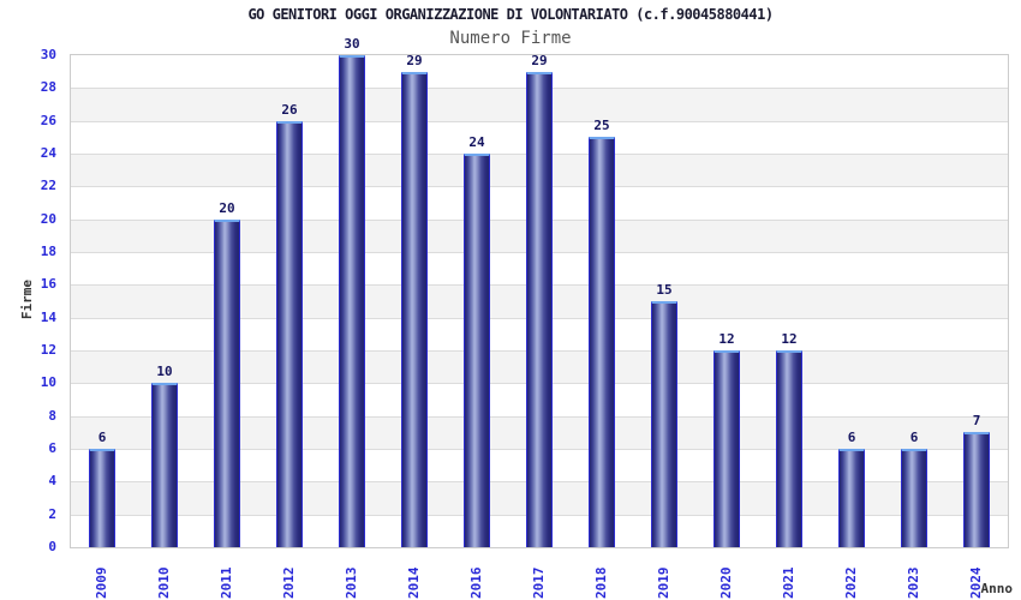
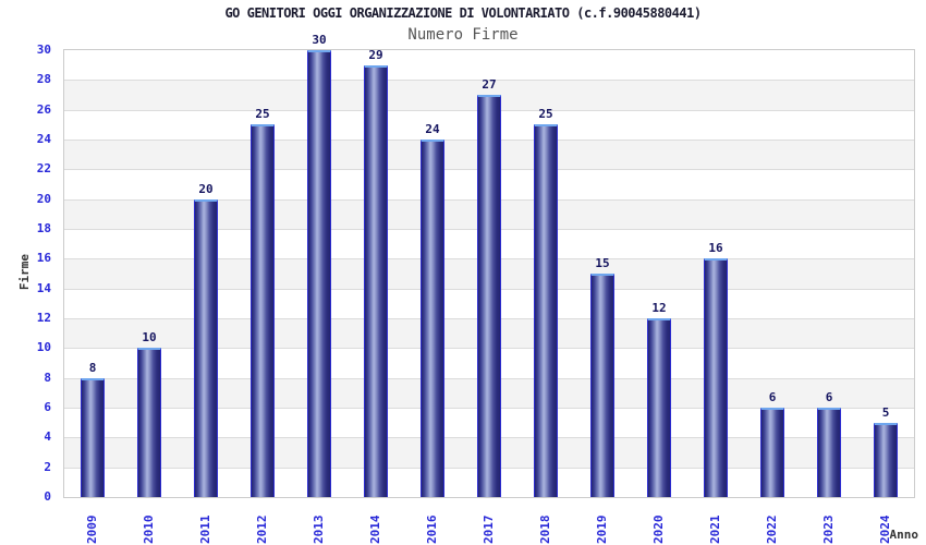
2009: 6 -> 8
2012: 26 -> 25
2017: 29 -> 27
2021: 12 -> 16
2024: 7 -> 5
